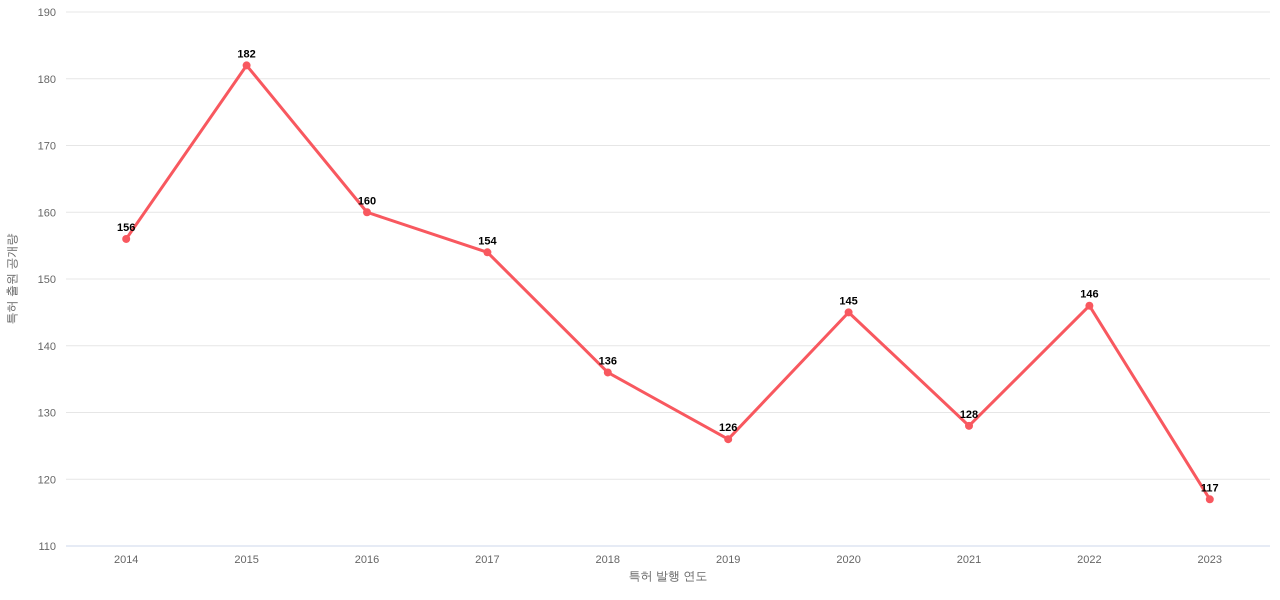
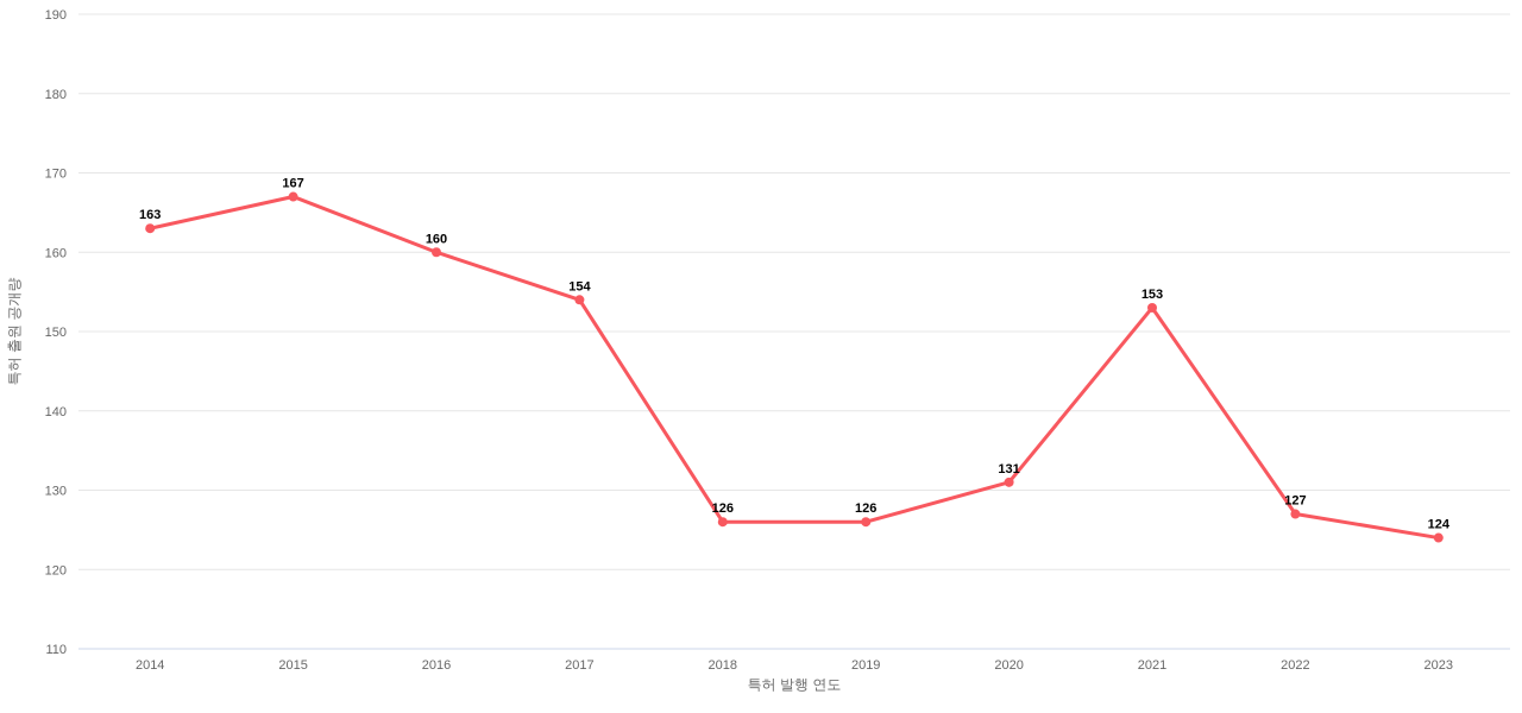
2014: 156 -> 163
2015: 182 -> 167
2018: 136 -> 126
2020: 145 -> 131
2021: 128 -> 153
2022: 146 -> 127
2023: 117 -> 124
